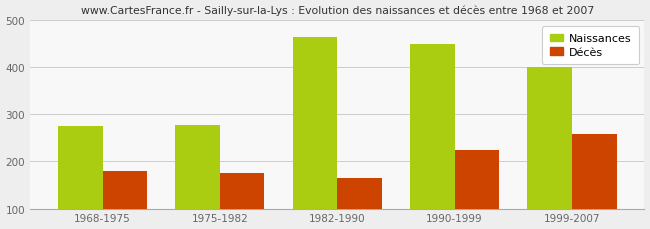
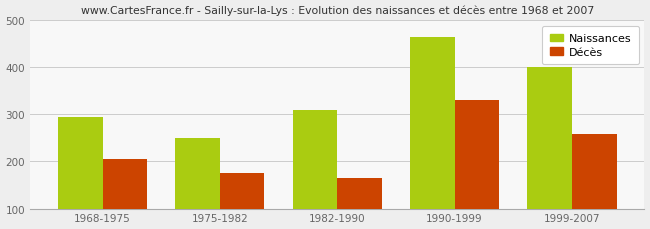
Naissances/1968-1975: 275 -> 295
Décès/1968-1975: 180 -> 205
Naissances/1975-1982: 278 -> 250
Naissances/1982-1990: 465 -> 310
Naissances/1990-1999: 450 -> 465
Décès/1990-1999: 225 -> 330
